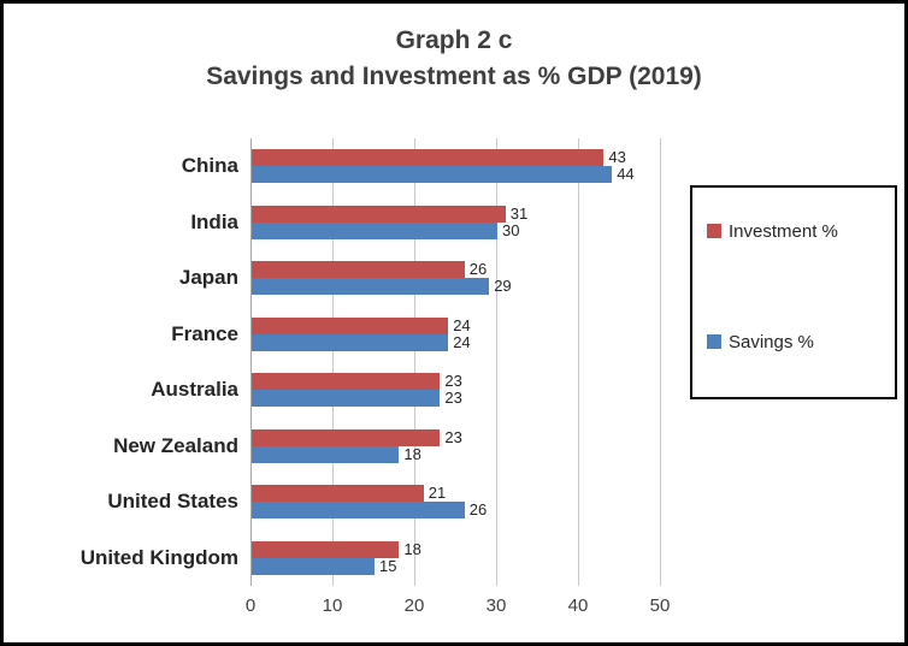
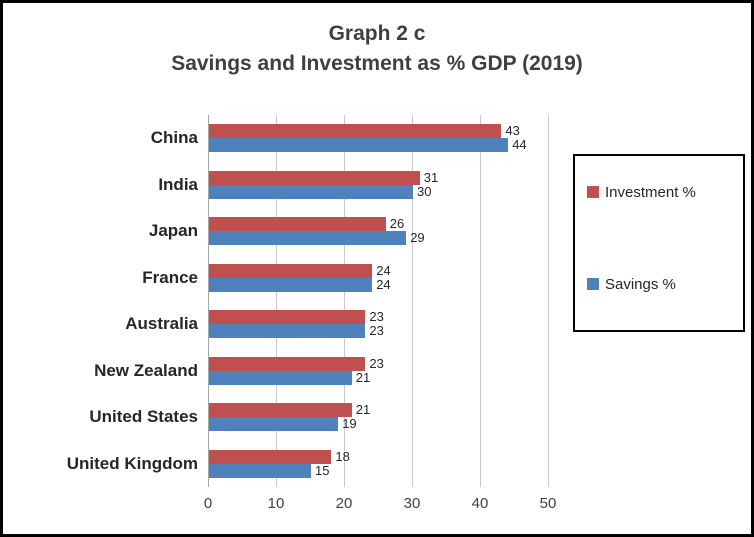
Savings %/New Zealand: 18 -> 21
Savings %/United States: 26 -> 19
